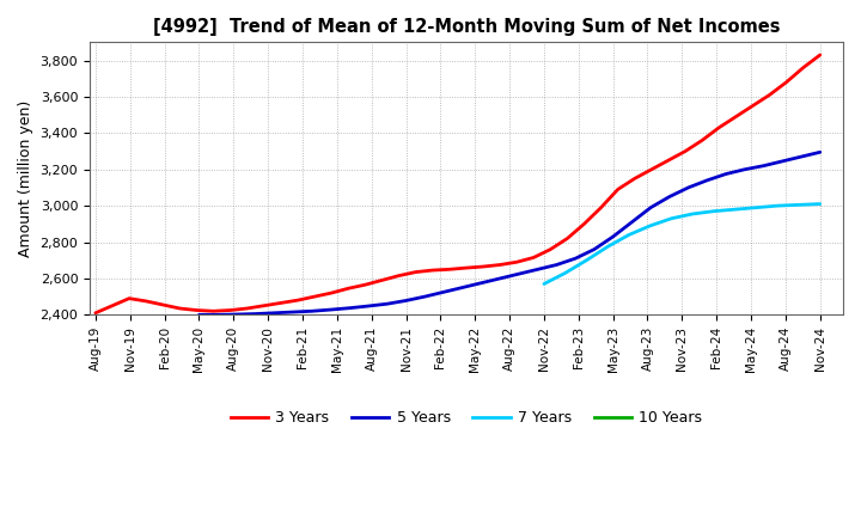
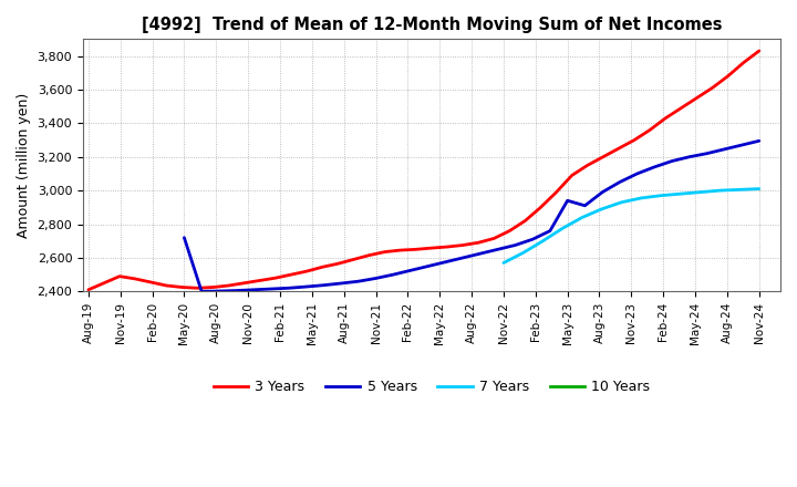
5 Years/May-20: 2,400 -> 2,720
5 Years/May-23: 2,830 -> 2,940
